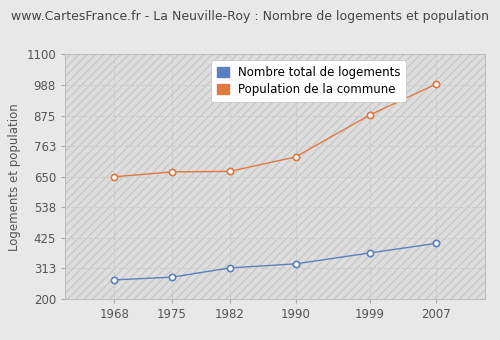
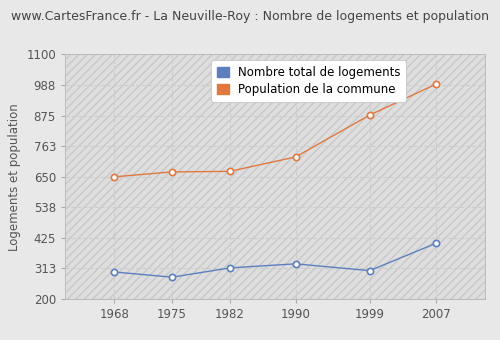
Nombre total de logements/1968: 271 -> 300
Nombre total de logements/1999: 370 -> 305
